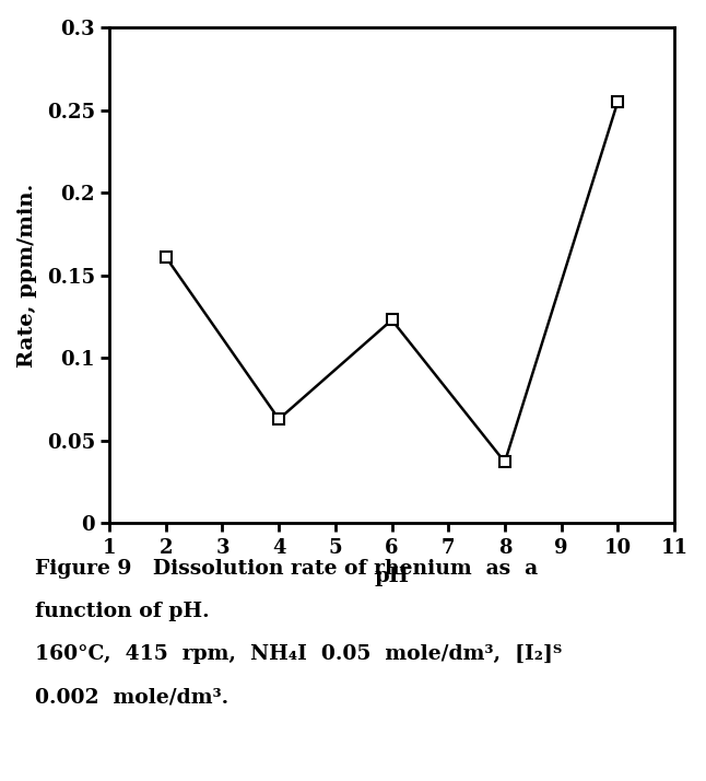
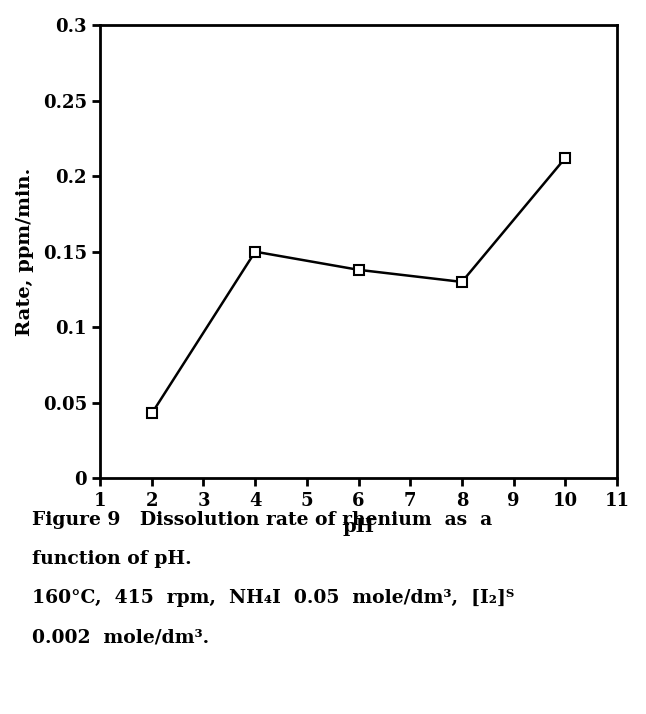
2: 0.161 -> 0.043
4: 0.063 -> 0.150
6: 0.123 -> 0.138
8: 0.037 -> 0.130
10: 0.255 -> 0.212
